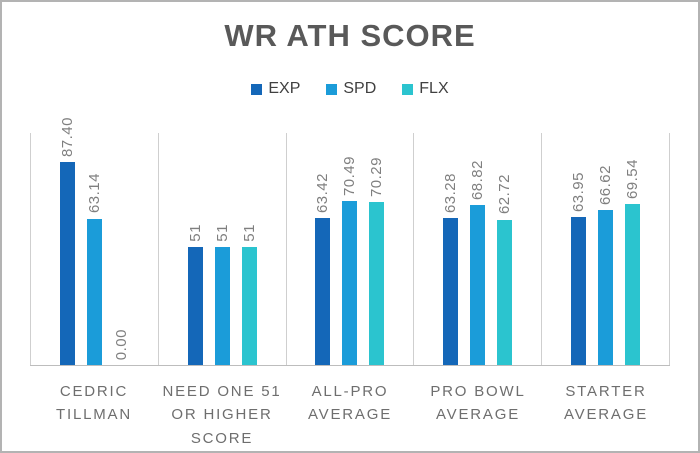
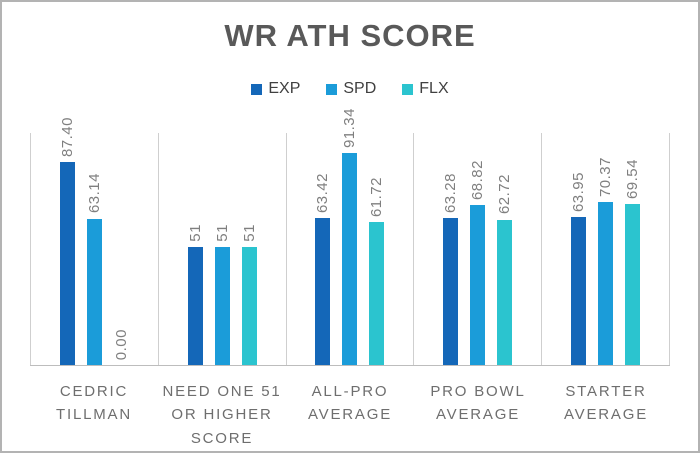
SPD/ALL-PRO AVERAGE: 70.49 -> 91.34
FLX/ALL-PRO AVERAGE: 70.29 -> 61.72
SPD/STARTER AVERAGE: 66.62 -> 70.37
